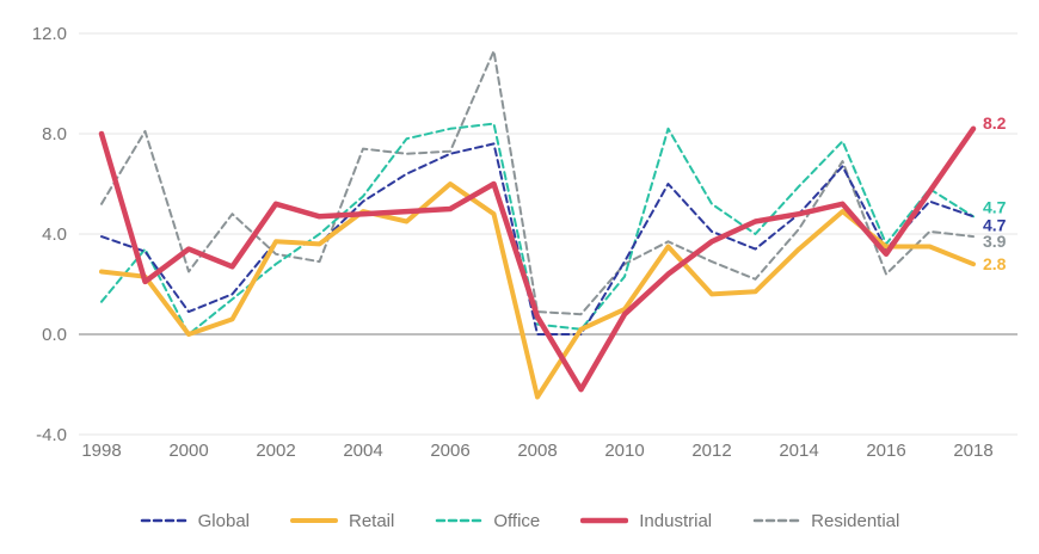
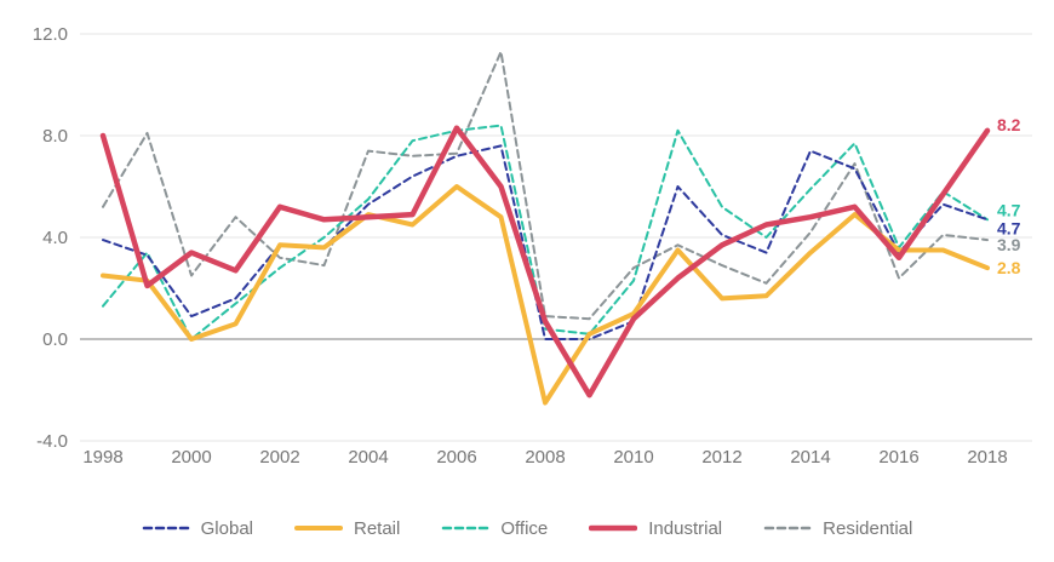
Industrial/2006: 5.0 -> 8.3
Global/2010: 2.9 -> 0.7
Global/2014: 4.8 -> 7.4
